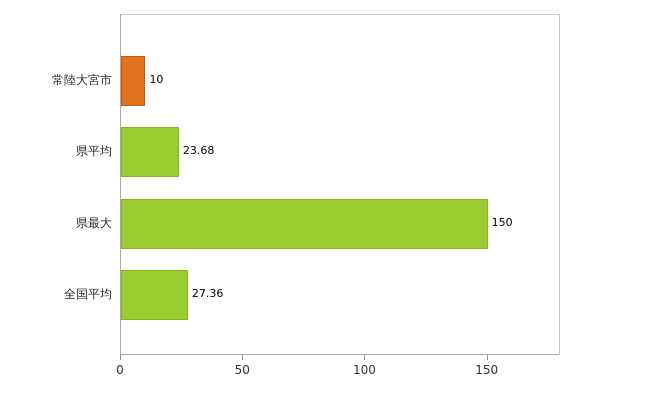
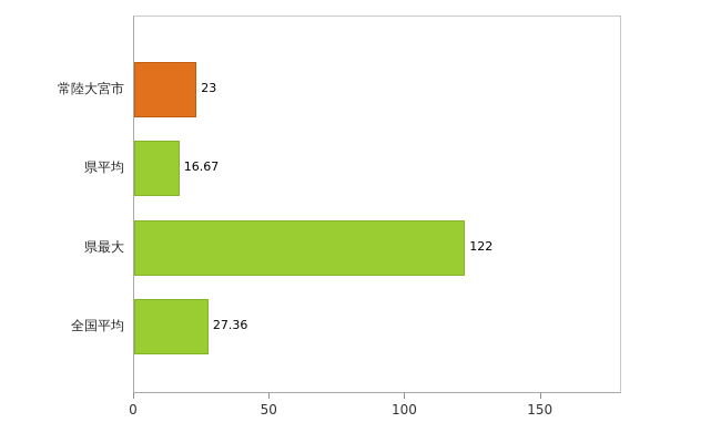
常陸大宮市: 10 -> 23
県平均: 23.68 -> 16.67
県最大: 150 -> 122
